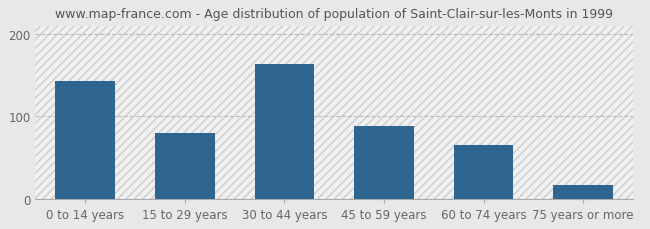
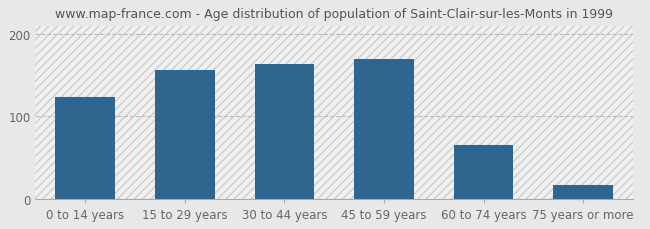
0 to 14 years: 143 -> 124
15 to 29 years: 80 -> 156
45 to 59 years: 88 -> 170
